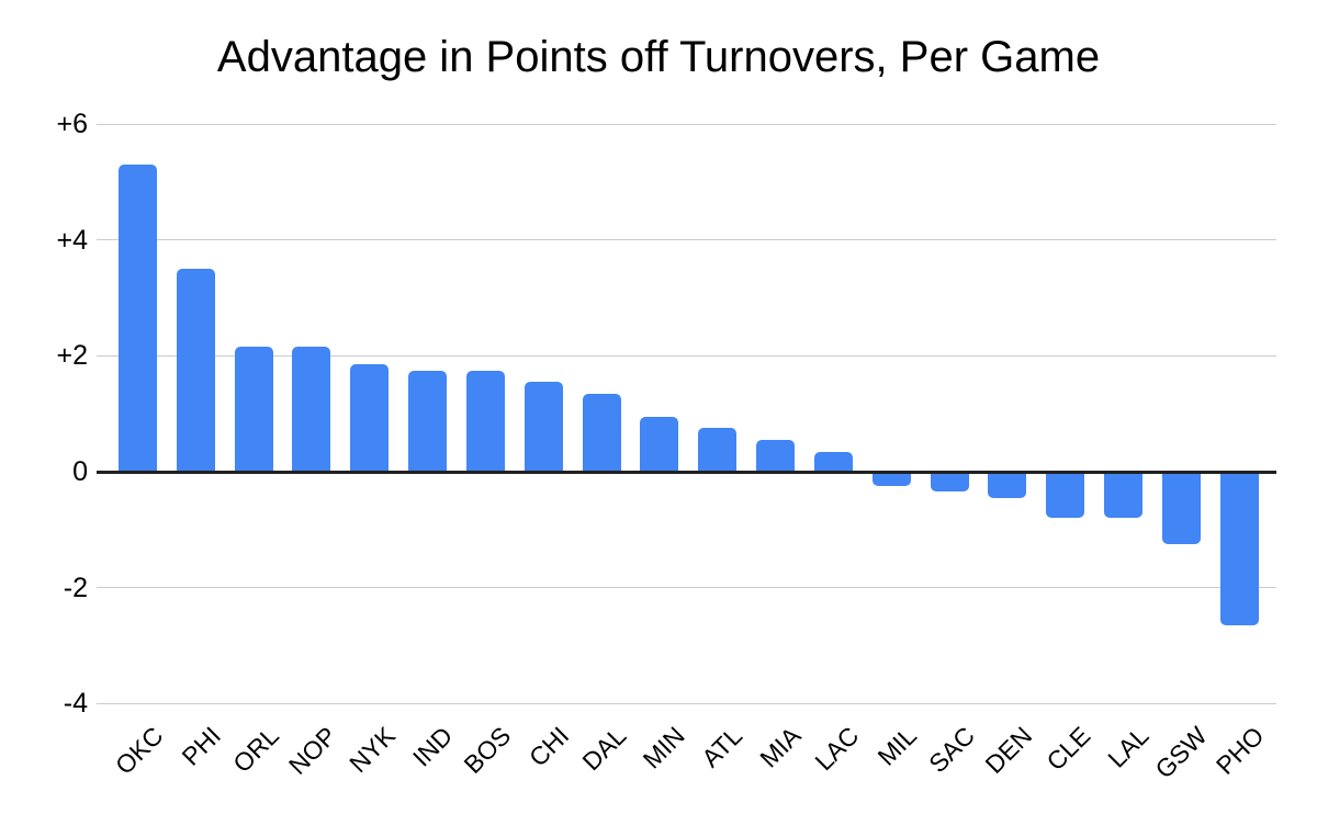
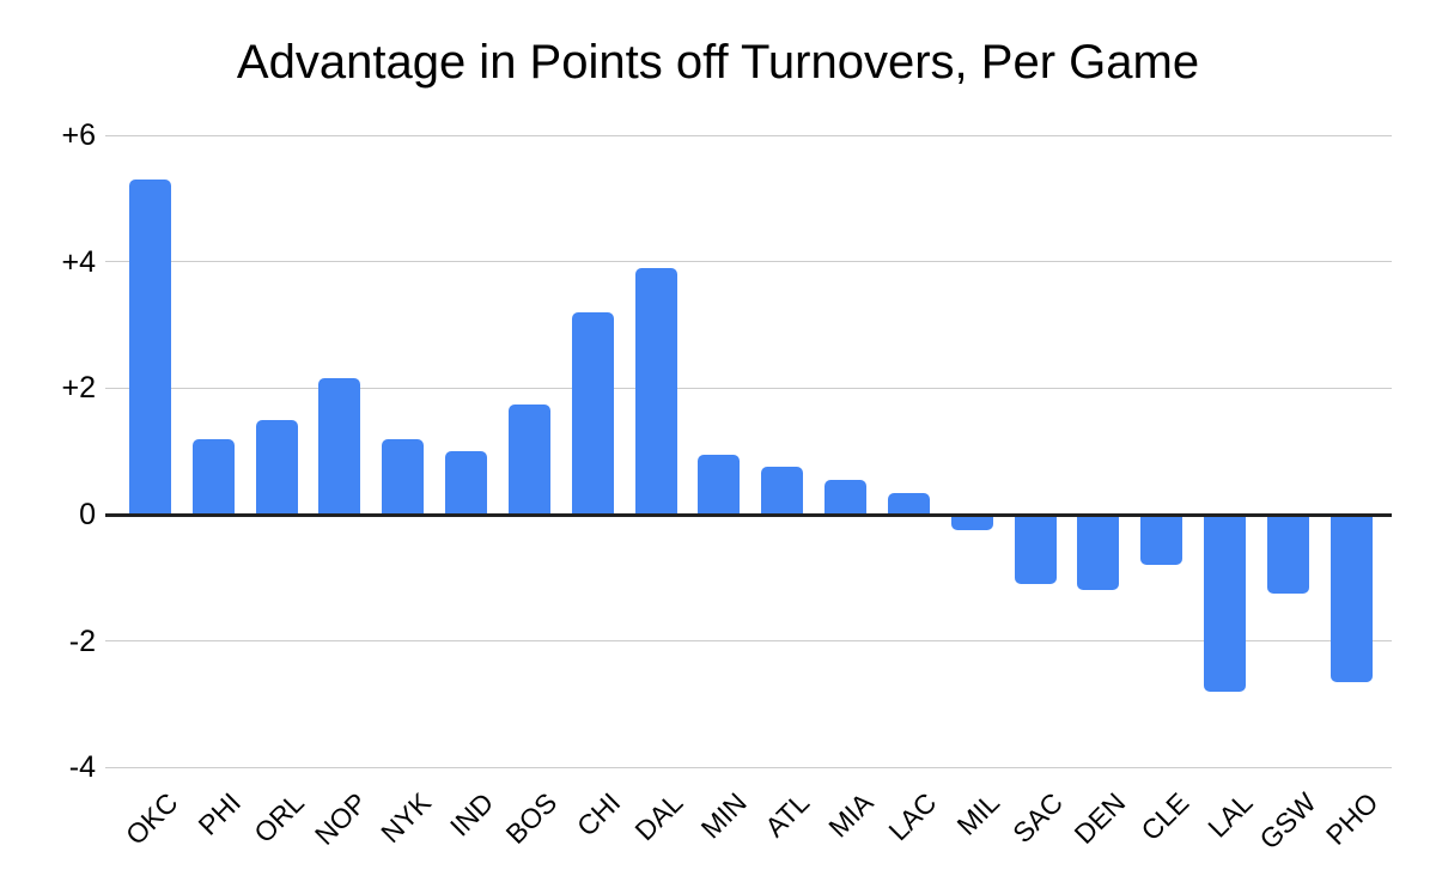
PHI: 3.5 -> 1.2
ORL: 2.1 -> 1.5
NYK: 1.9 -> 1.2
IND: 1.8 -> 1.0
CHI: 1.6 -> 3.2
DAL: 1.4 -> 3.9
SAC: -0.3 -> -1.1
DEN: -0.5 -> -1.2
LAL: -0.8 -> -2.8
